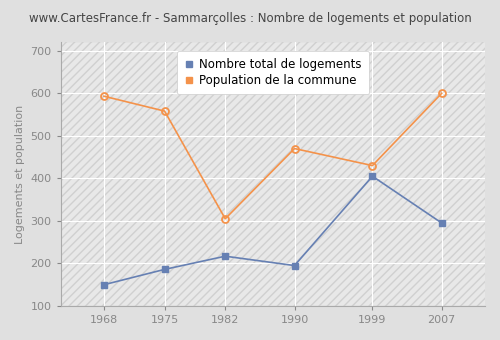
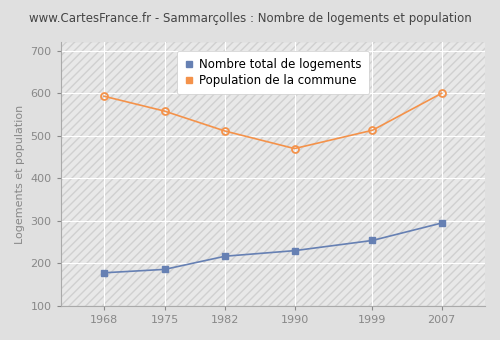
Nombre total de logements/1968: 150 -> 178
Population de la commune/1982: 305 -> 511
Nombre total de logements/1990: 195 -> 230
Nombre total de logements/1999: 405 -> 254
Population de la commune/1999: 430 -> 513
